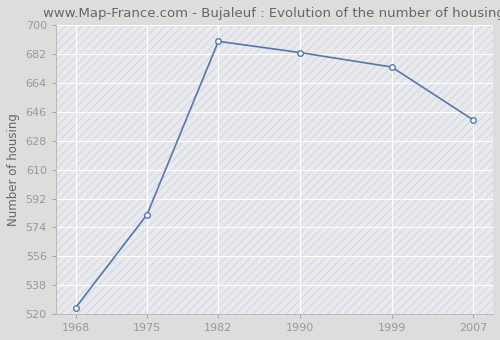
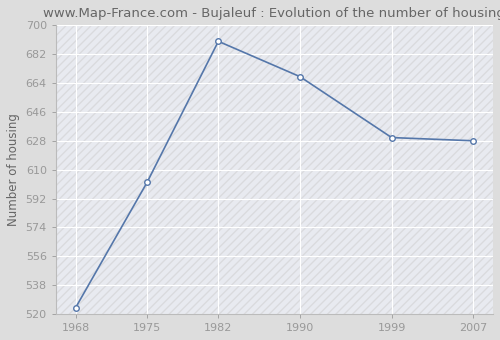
1975: 582 -> 602
1990: 683 -> 668
1999: 674 -> 630
2007: 641 -> 628
